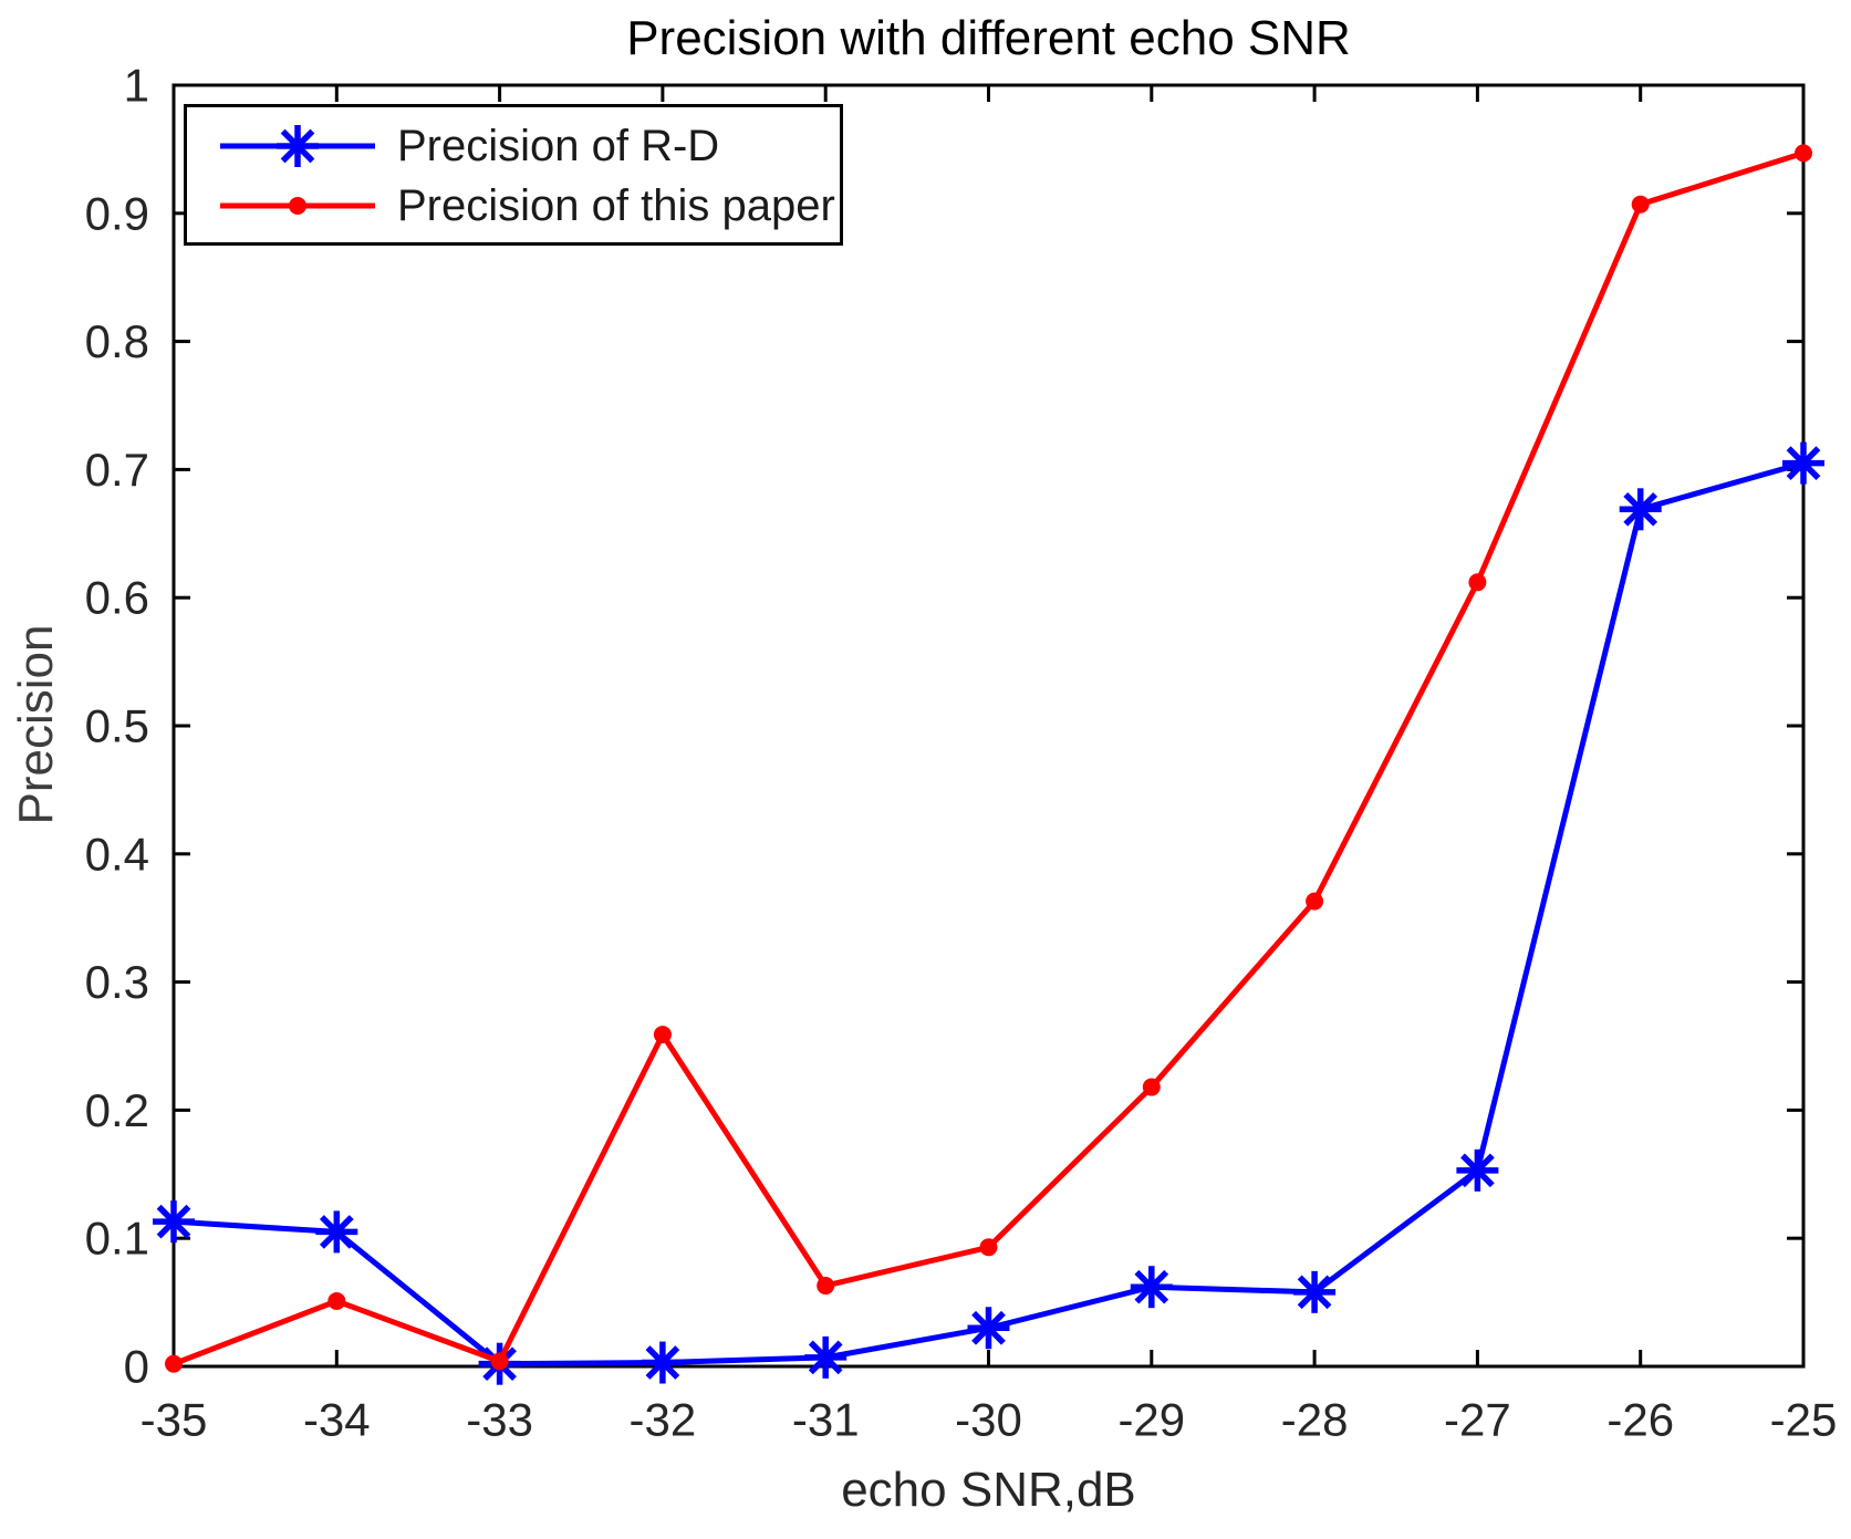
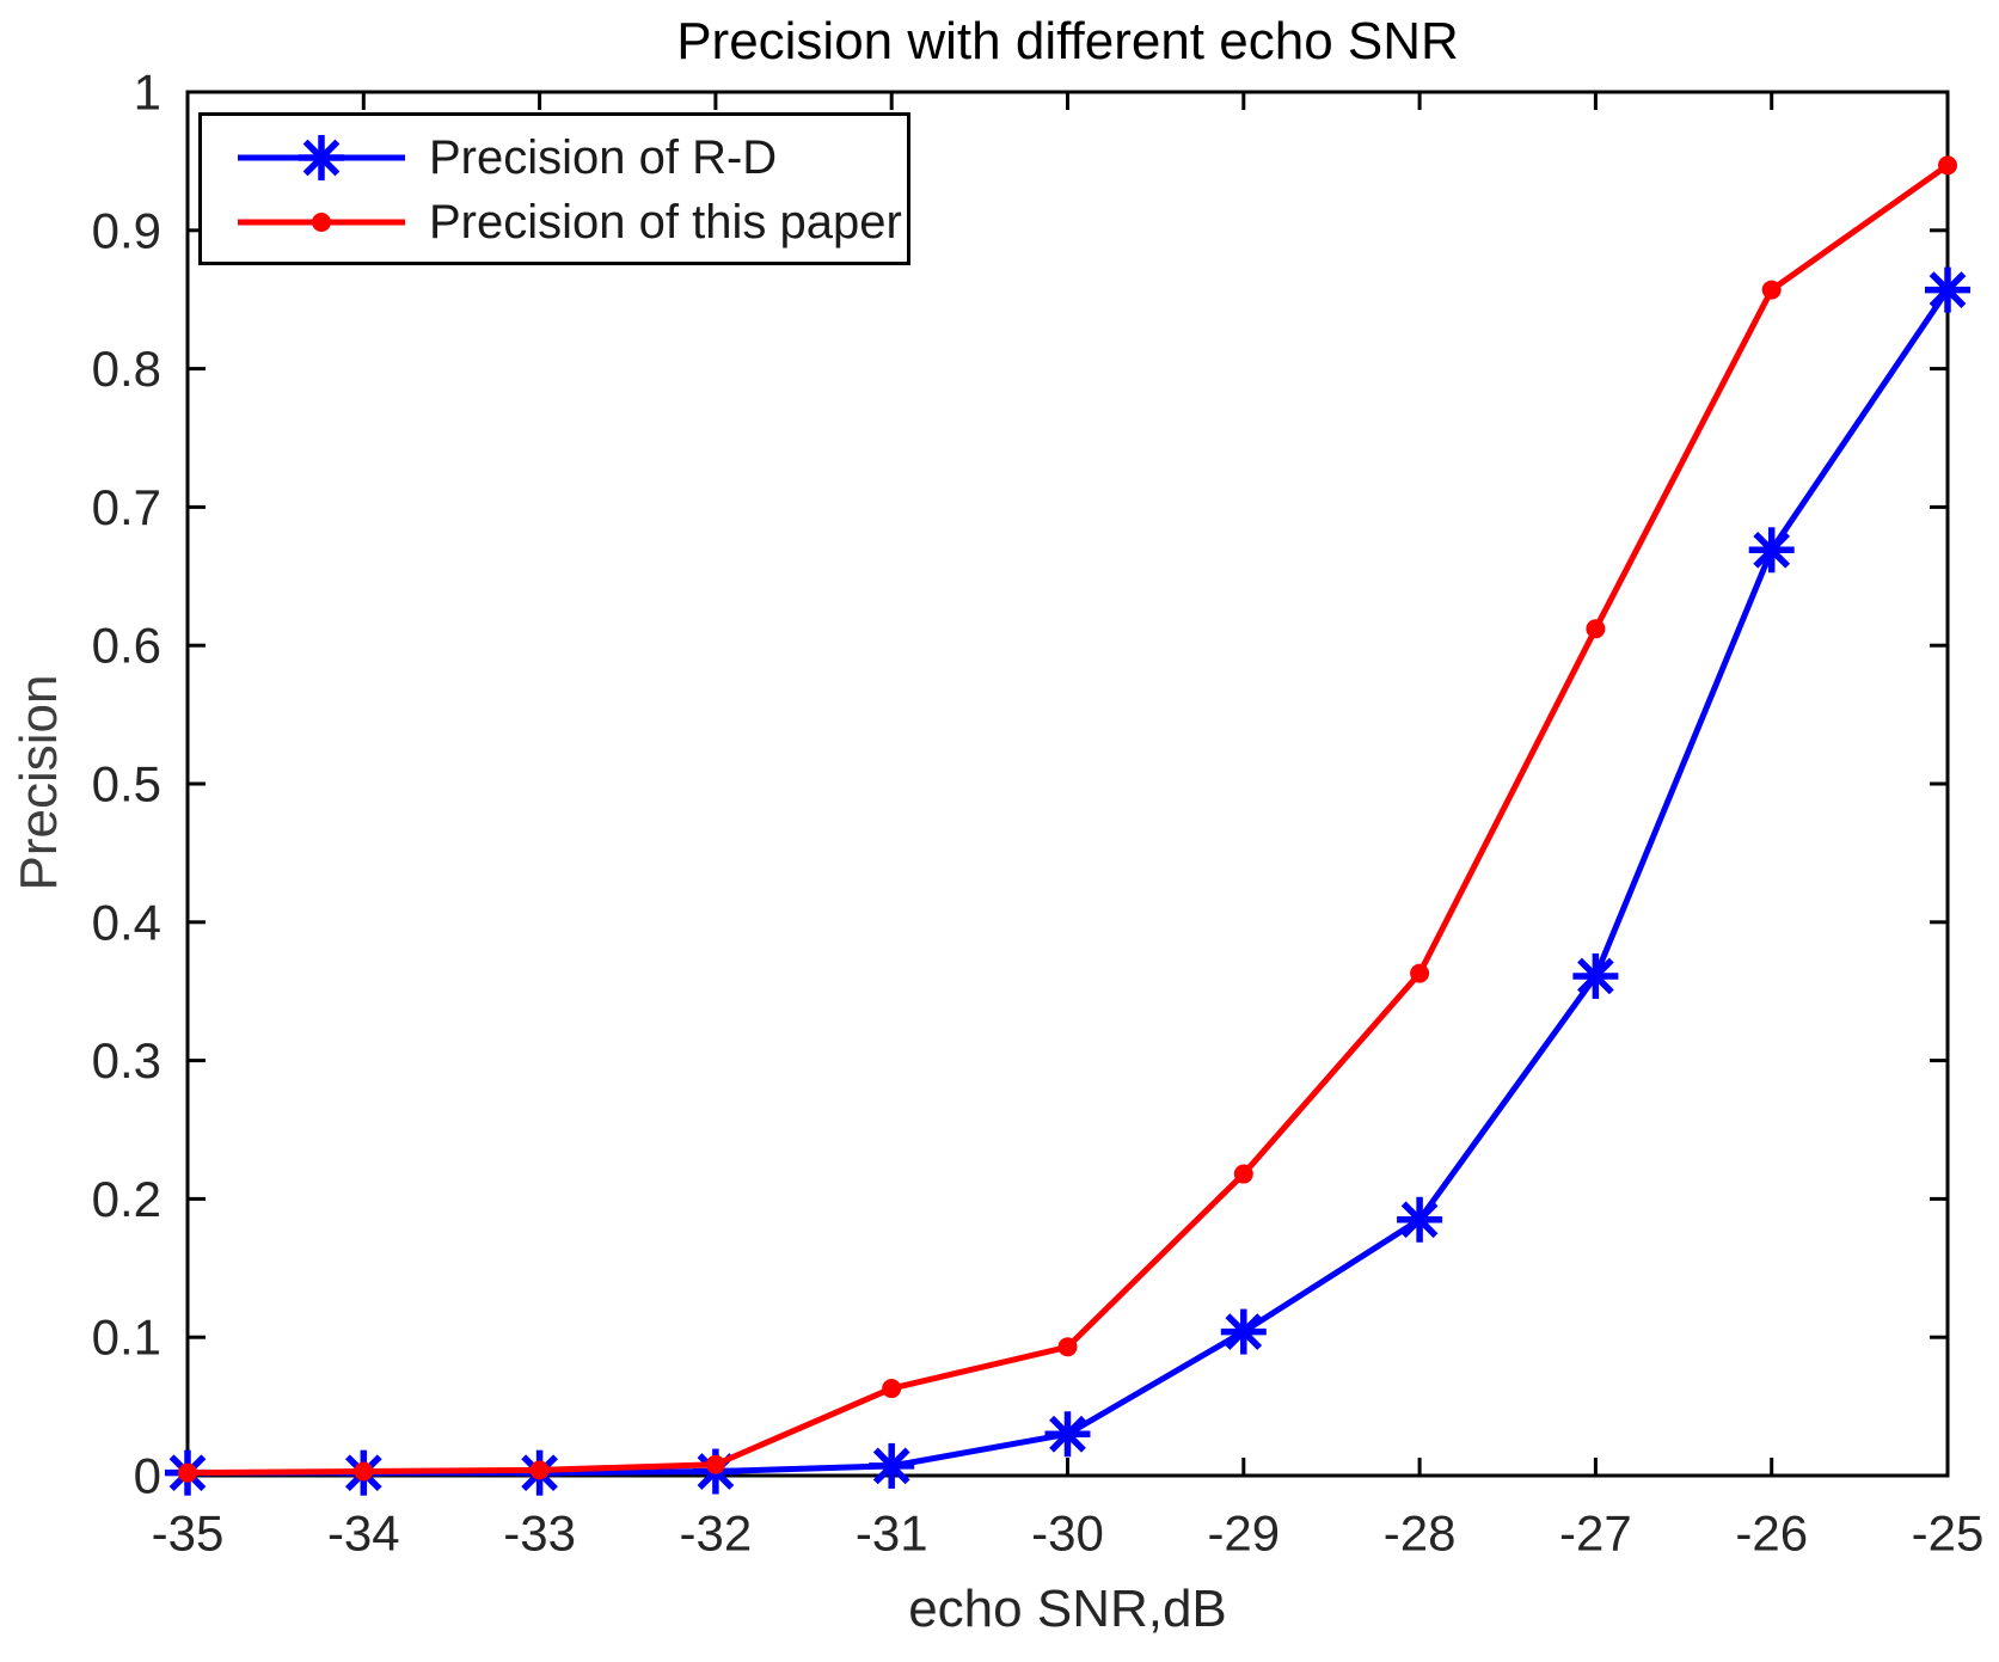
Precision of R-D/-35: 0.113 -> 0.002
Precision of R-D/-34: 0.105 -> 0.002
Precision of this paper/-34: 0.051 -> 0.003
Precision of this paper/-32: 0.259 -> 0.008
Precision of R-D/-29: 0.062 -> 0.104
Precision of R-D/-28: 0.058 -> 0.185
Precision of R-D/-27: 0.153 -> 0.361
Precision of this paper/-26: 0.907 -> 0.857
Precision of R-D/-25: 0.705 -> 0.857
